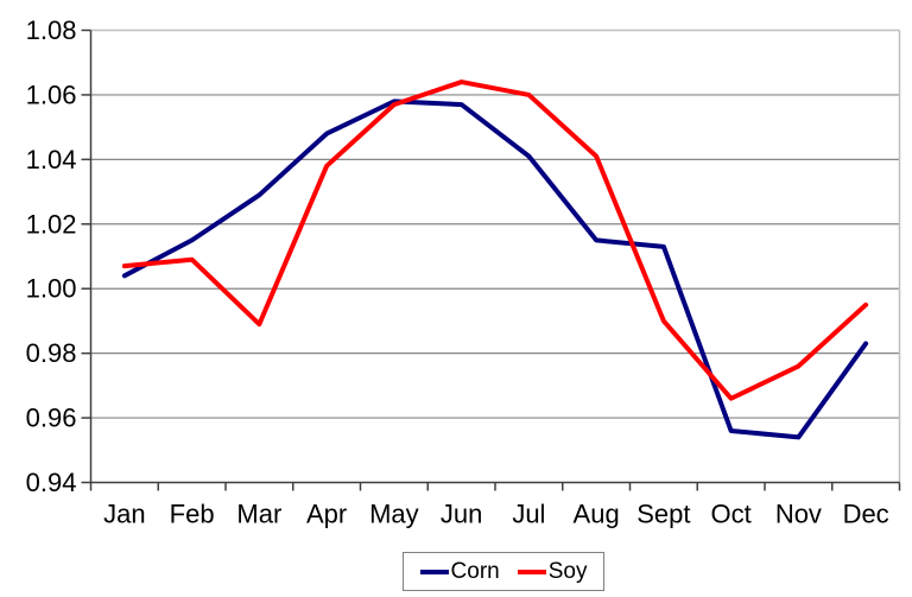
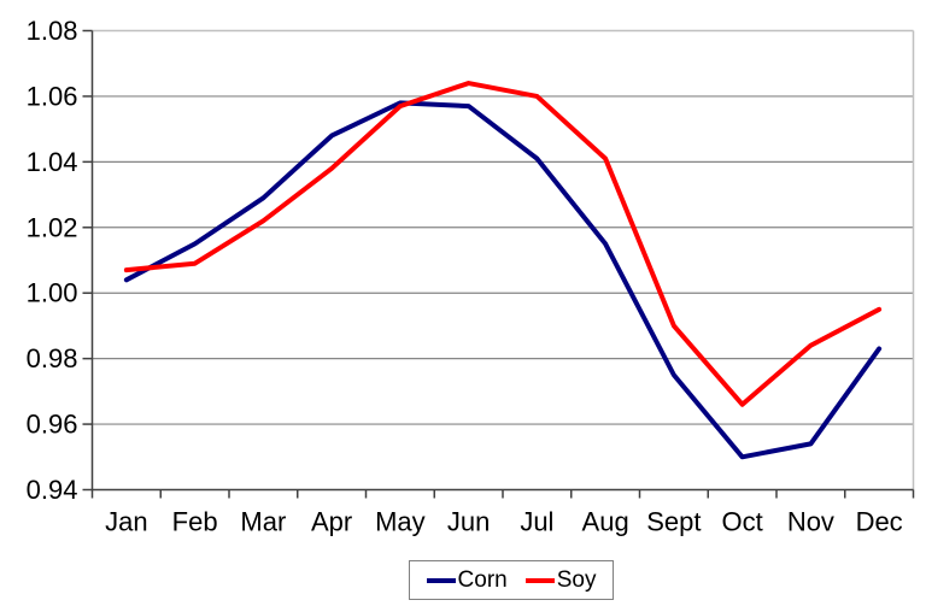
Soy/Mar: 0.989 -> 1.022
Corn/Sept: 1.013 -> 0.975
Corn/Oct: 0.956 -> 0.950
Soy/Nov: 0.976 -> 0.984
